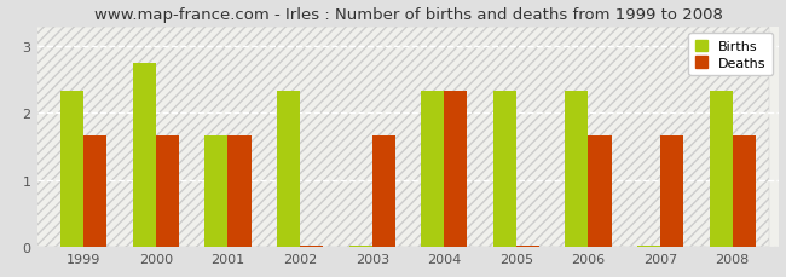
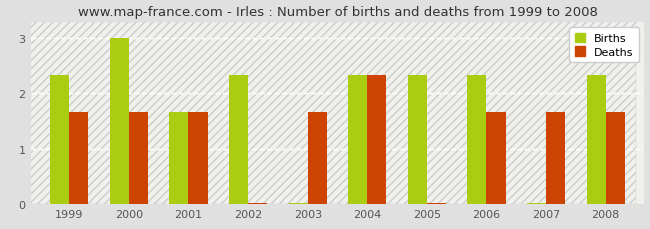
Births/2000: 2.74 -> 3.00
